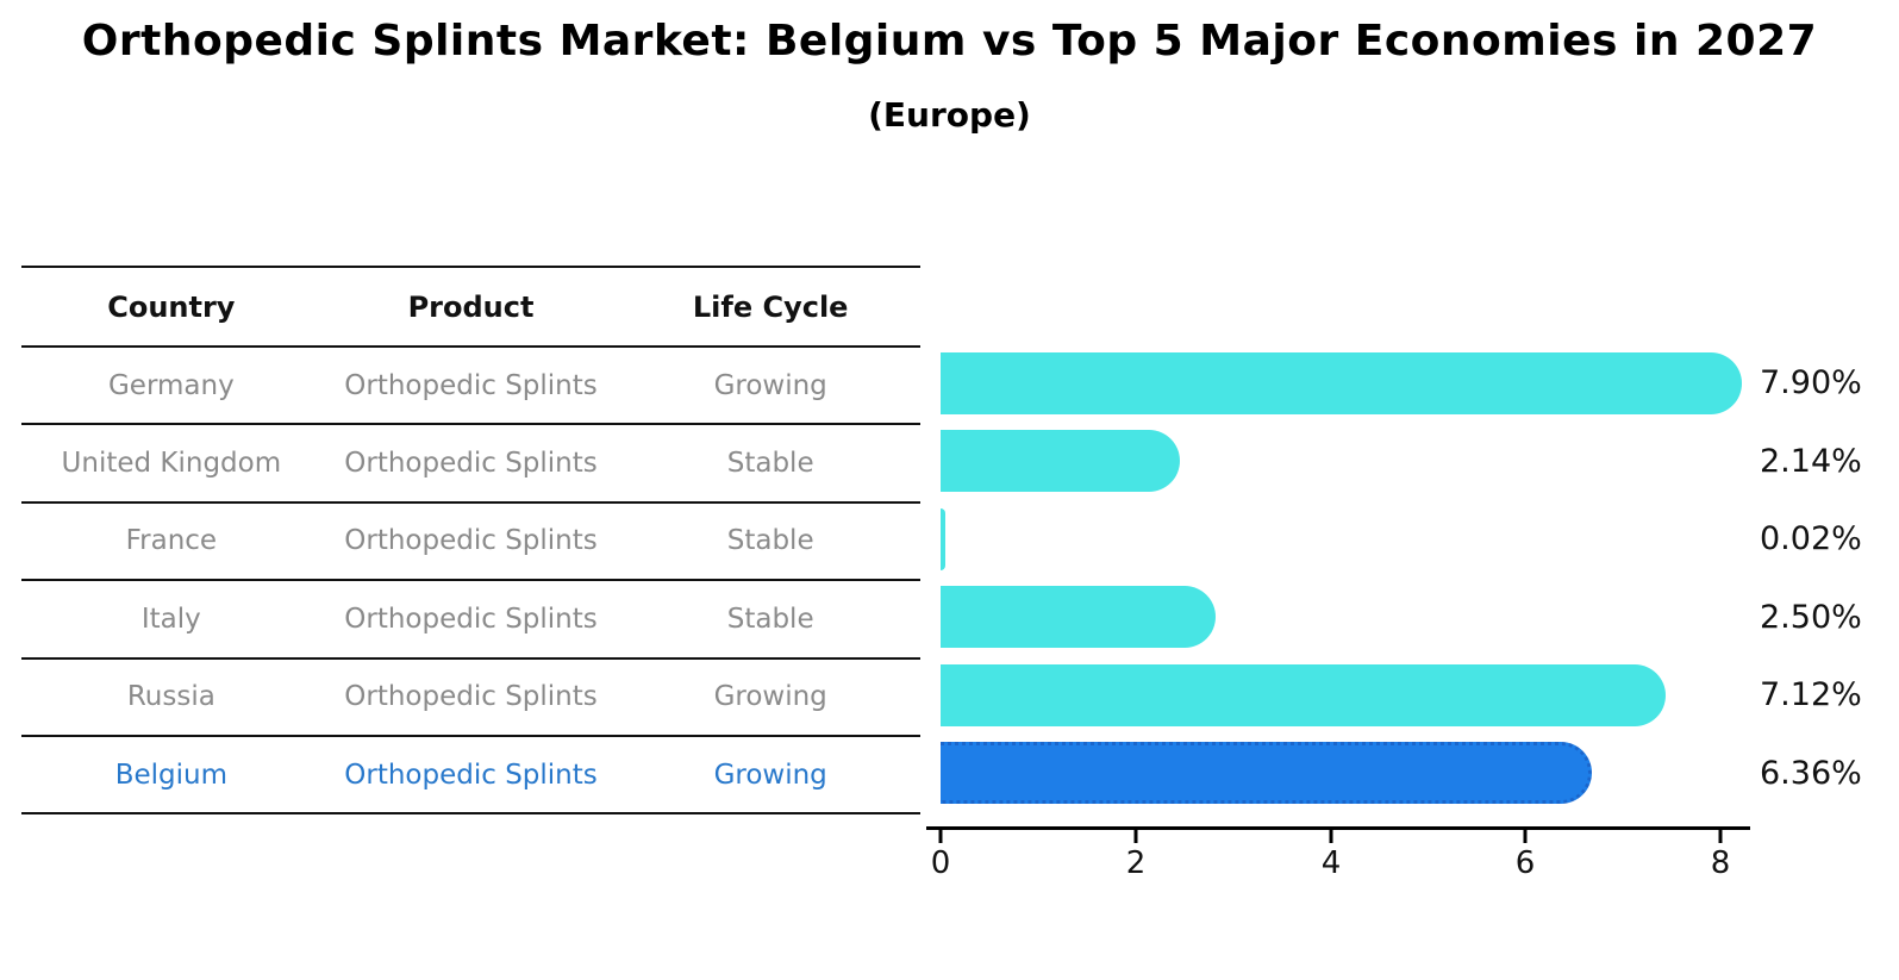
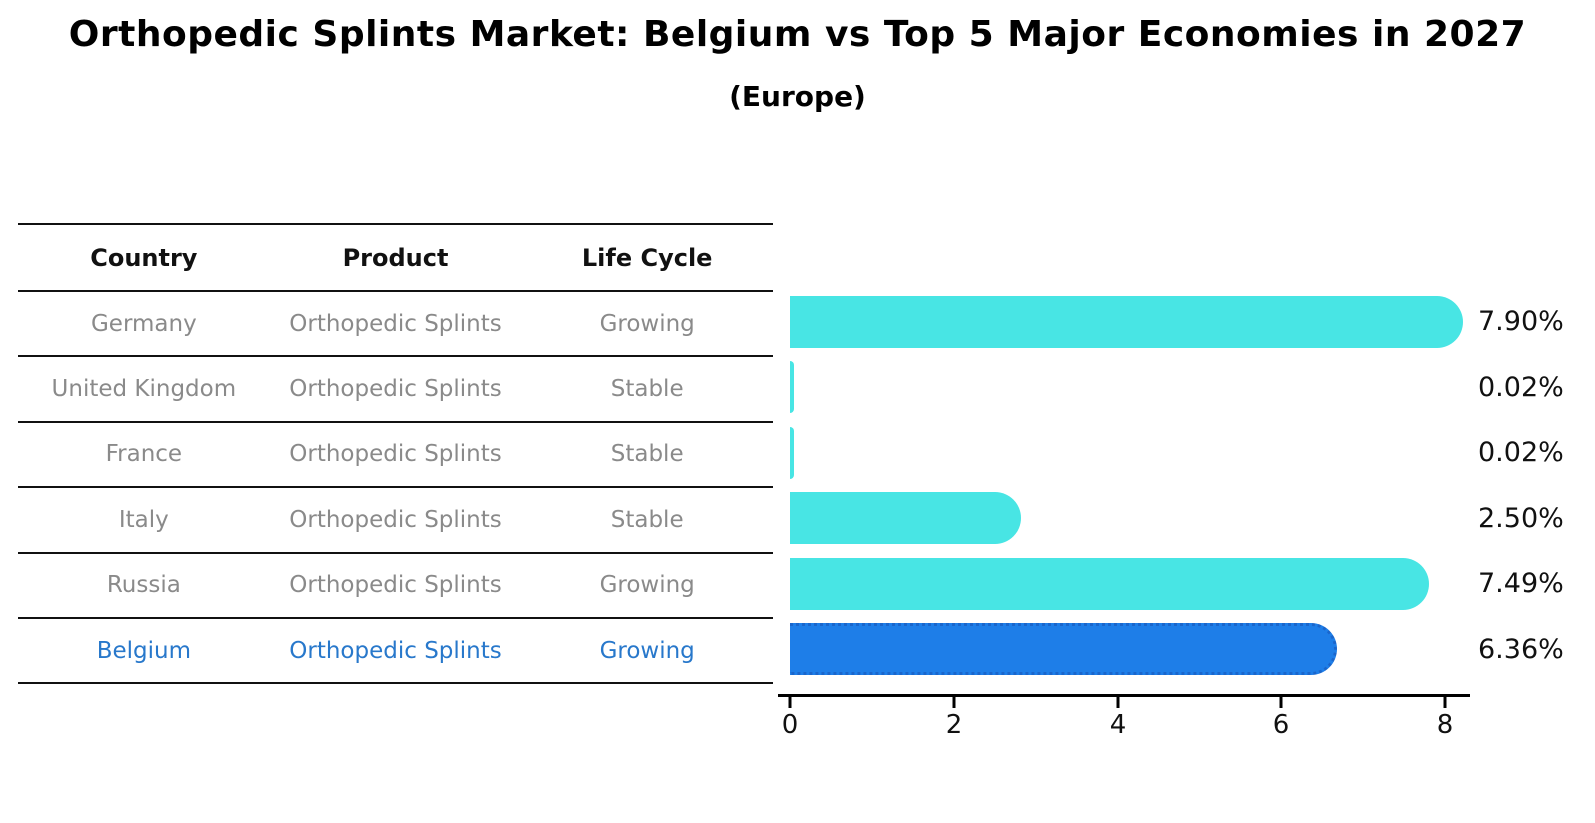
United Kingdom: 2.14% -> 0.02%
Russia: 7.12% -> 7.49%
